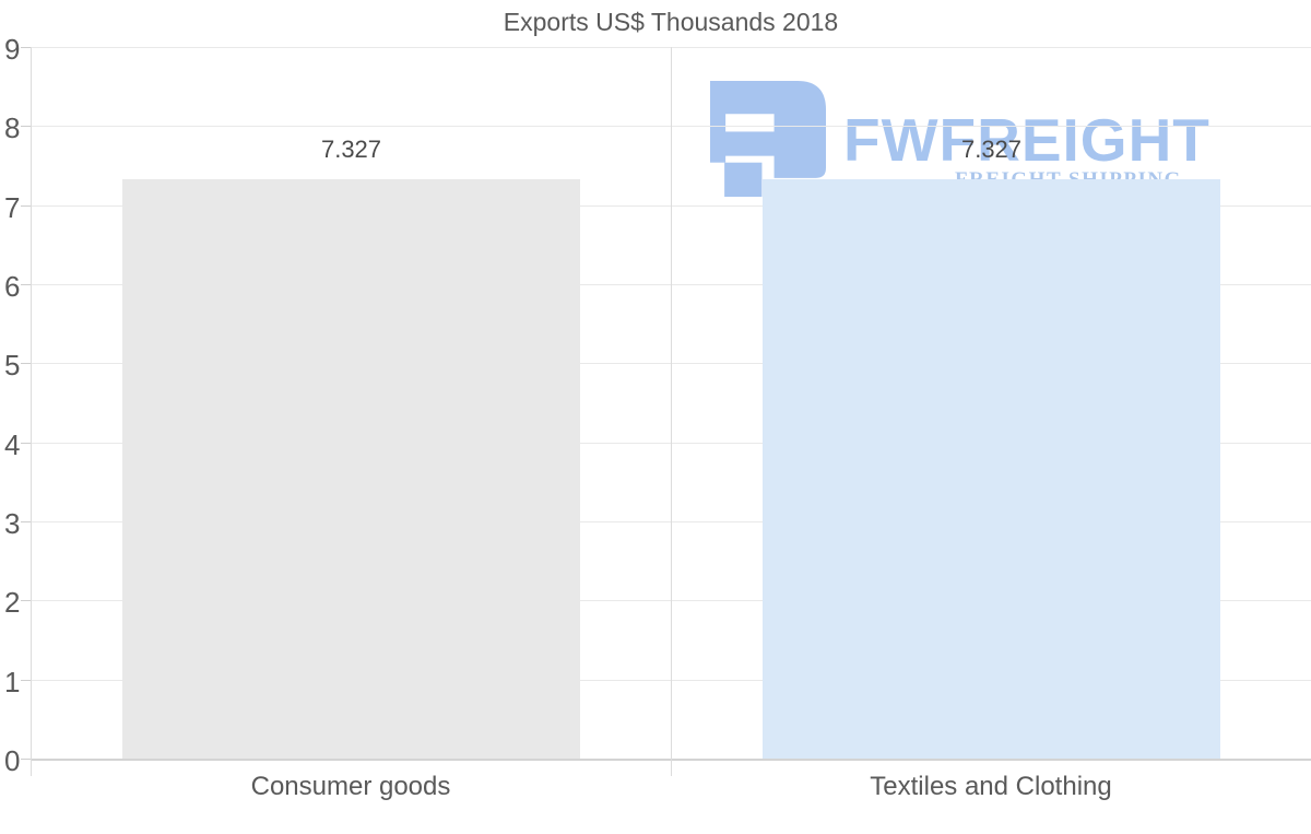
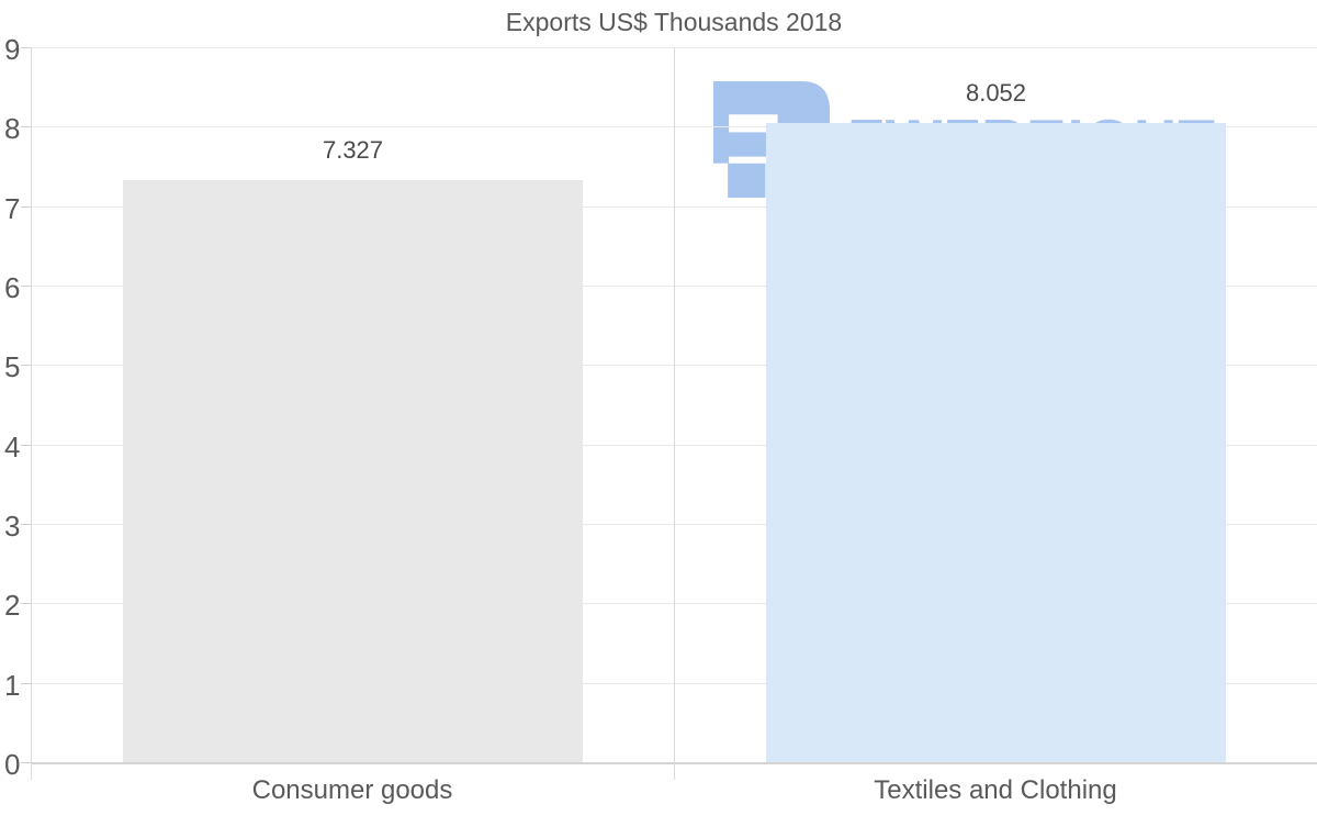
Textiles and Clothing: 7.327 -> 8.052
